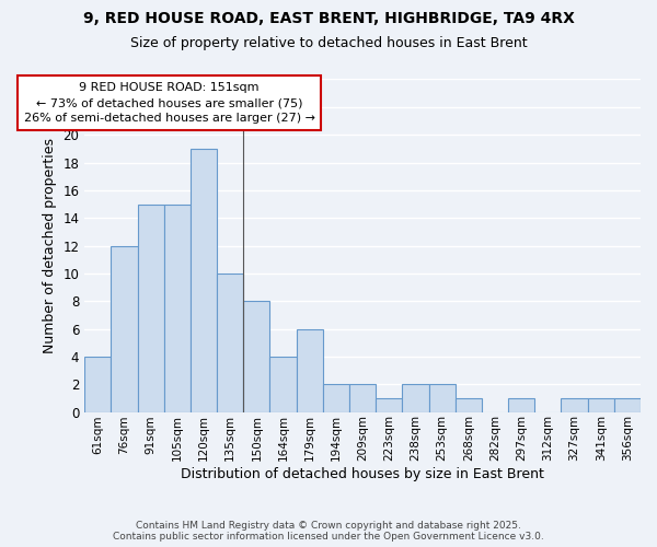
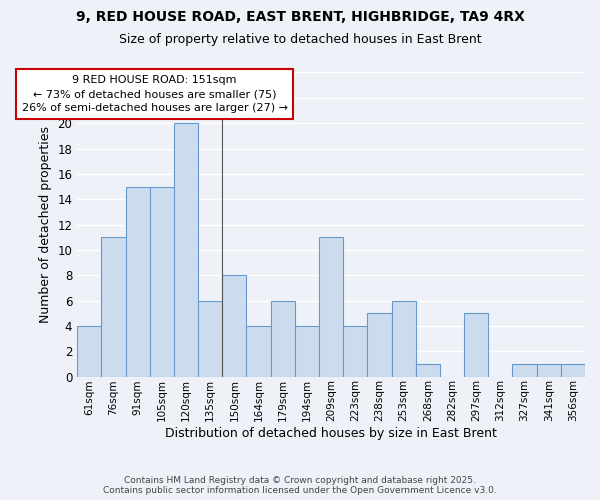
76sqm: 12 -> 11
120sqm: 19 -> 20
135sqm: 10 -> 6
194sqm: 2 -> 4
209sqm: 2 -> 11
223sqm: 1 -> 4
238sqm: 2 -> 5
253sqm: 2 -> 6
297sqm: 1 -> 5
